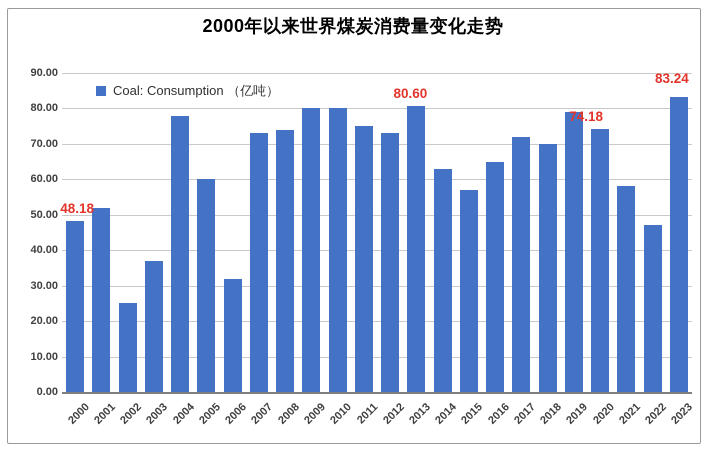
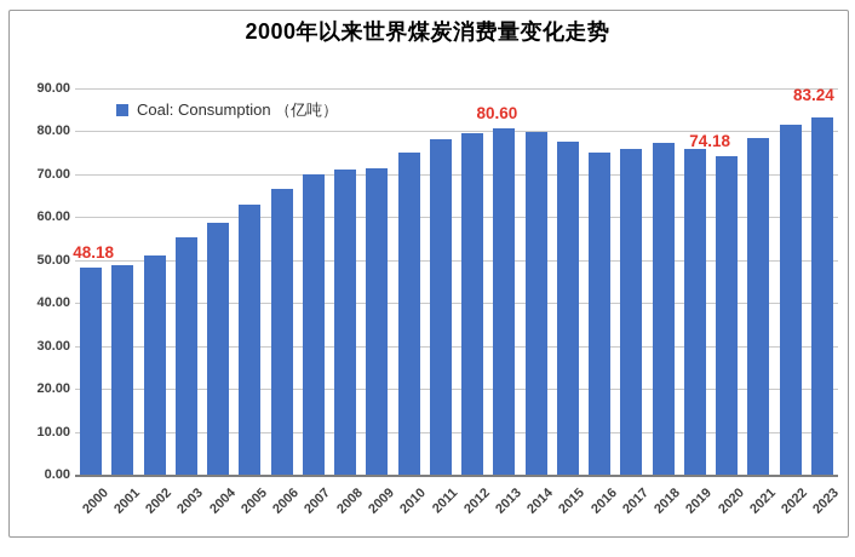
2001: 52 -> 49
2002: 25 -> 51
2003: 37 -> 55
2004: 78 -> 59
2005: 60 -> 63
2006: 32 -> 67
2007: 73 -> 70
2008: 74 -> 71
2009: 80 -> 72
2010: 80 -> 75
2011: 75 -> 78
2012: 73 -> 80
2014: 63 -> 80
2015: 57 -> 78
2016: 65 -> 75
2017: 72 -> 76
2018: 70 -> 77
2019: 79 -> 76
2021: 58 -> 78
2022: 47 -> 82
